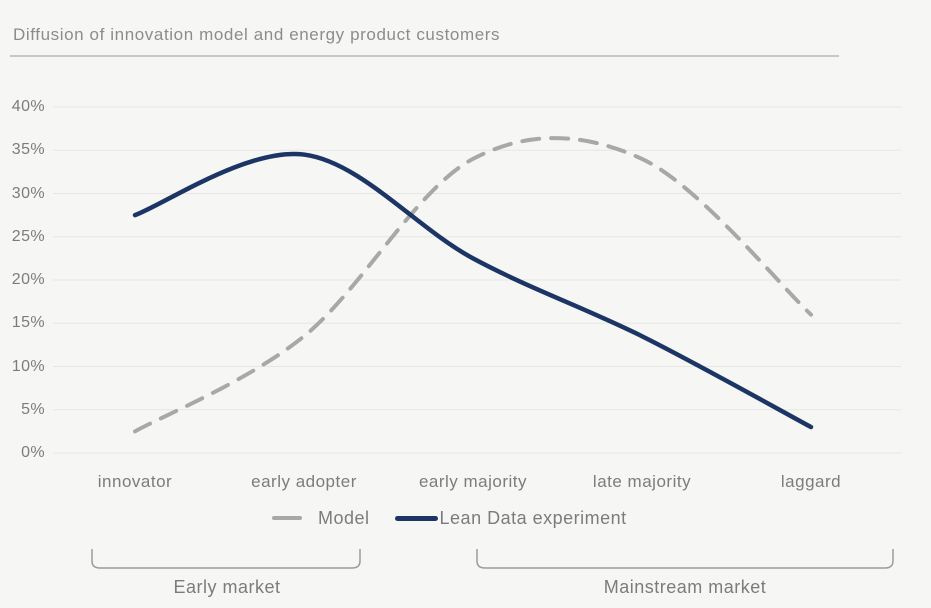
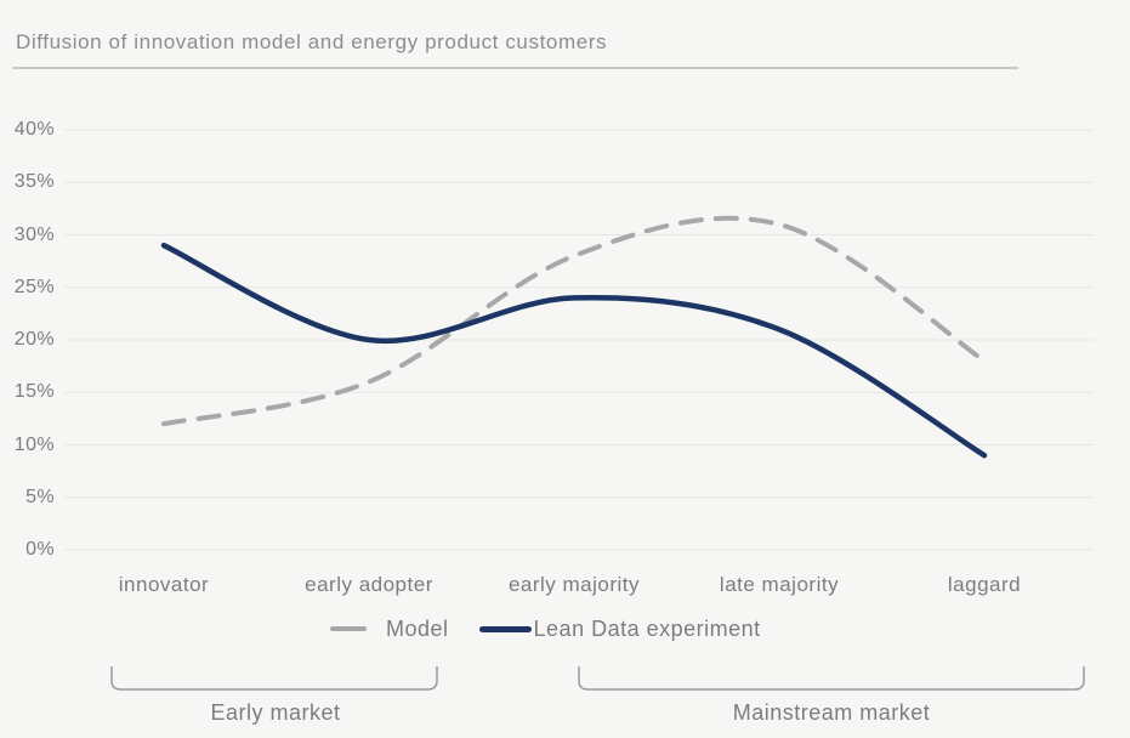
Model/innovator: 2% -> 12%
Lean Data experiment/innovator: 28% -> 29%
Model/early adopter: 14% -> 16%
Lean Data experiment/early adopter: 34% -> 20%
Model/early majority: 34% -> 28%
Lean Data experiment/early majority: 22% -> 24%
Model/late majority: 34% -> 31%
Lean Data experiment/late majority: 14% -> 21%
Model/laggard: 16% -> 18%
Lean Data experiment/laggard: 3% -> 9%
